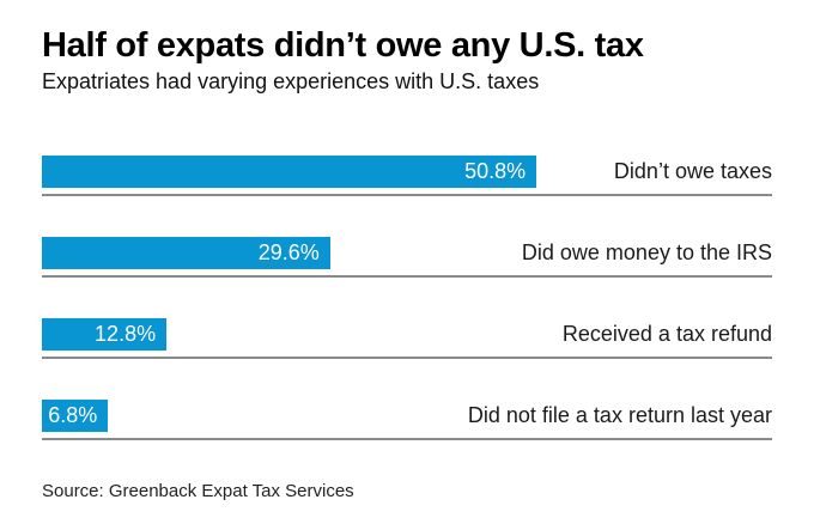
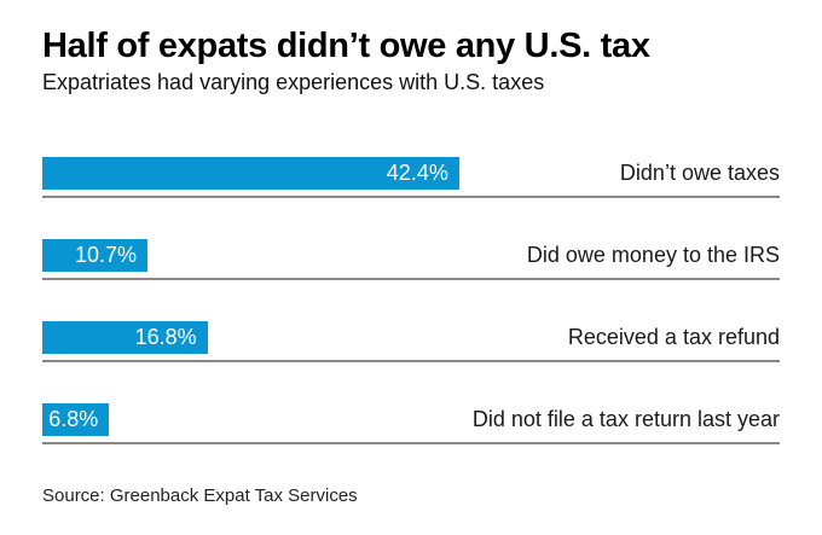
Didn’t owe taxes: 50.8% -> 42.4%
Did owe money to the IRS: 29.6% -> 10.7%
Received a tax refund: 12.8% -> 16.8%
